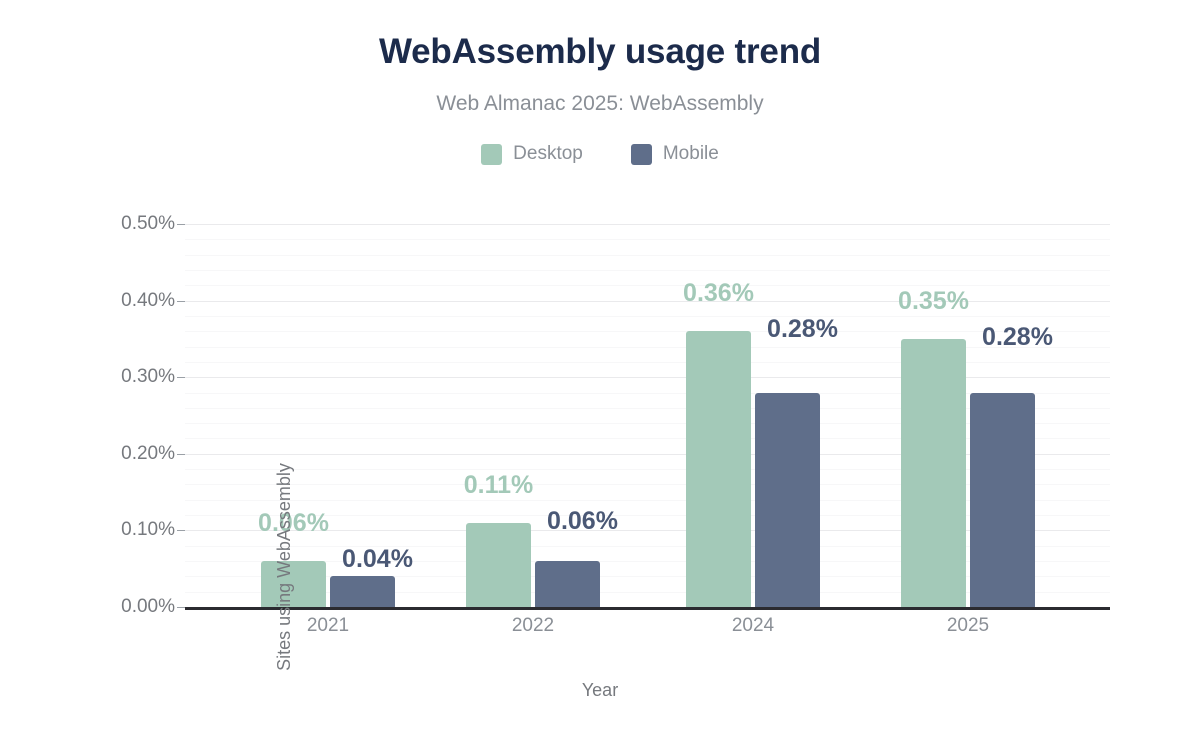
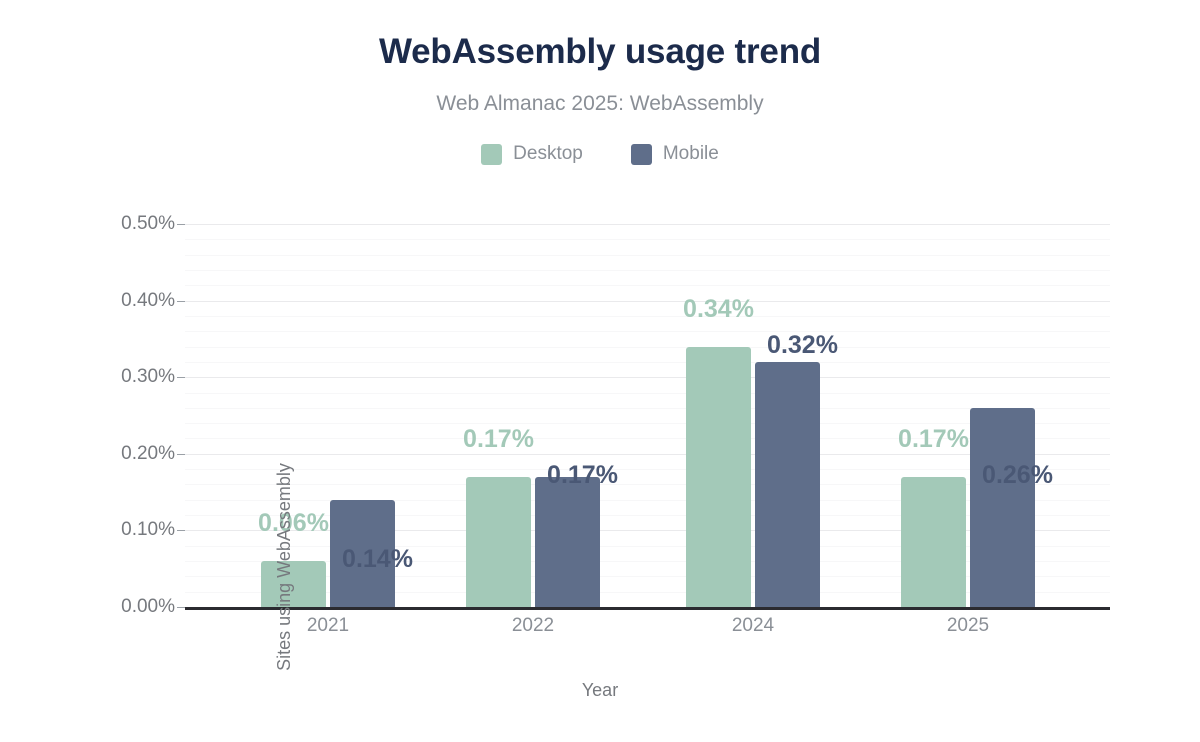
Mobile/2021: 0.04% -> 0.14%
Desktop/2022: 0.11% -> 0.17%
Mobile/2022: 0.06% -> 0.17%
Desktop/2024: 0.36% -> 0.34%
Mobile/2024: 0.28% -> 0.32%
Desktop/2025: 0.35% -> 0.17%
Mobile/2025: 0.28% -> 0.26%
